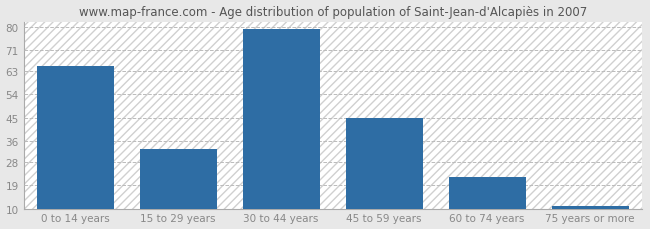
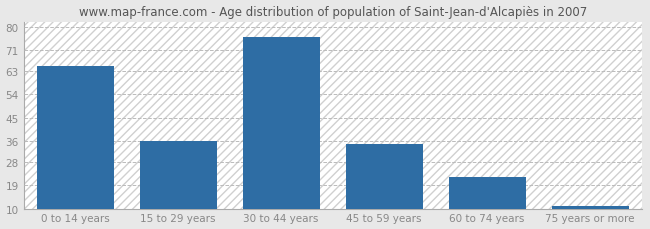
15 to 29 years: 33 -> 36
30 to 44 years: 79 -> 76
45 to 59 years: 45 -> 35
